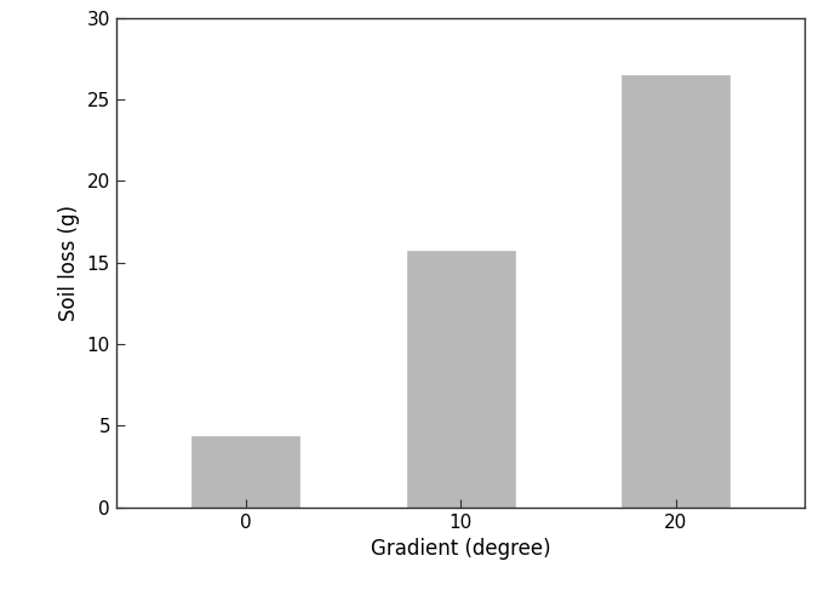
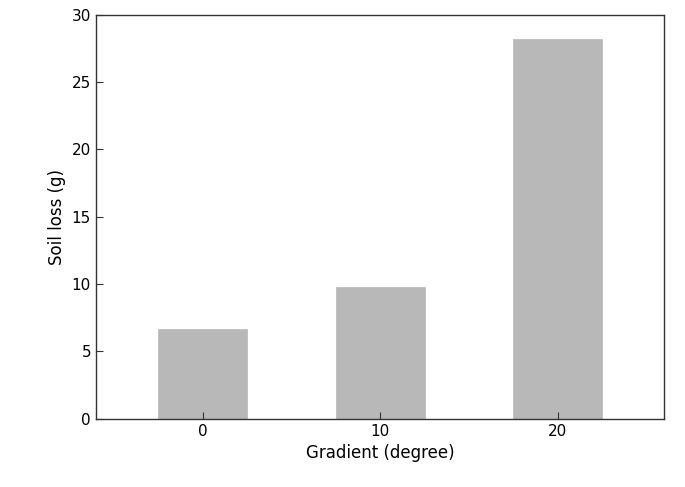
0: 4.4 -> 6.7
10: 15.7 -> 9.8
20: 26.5 -> 28.2
